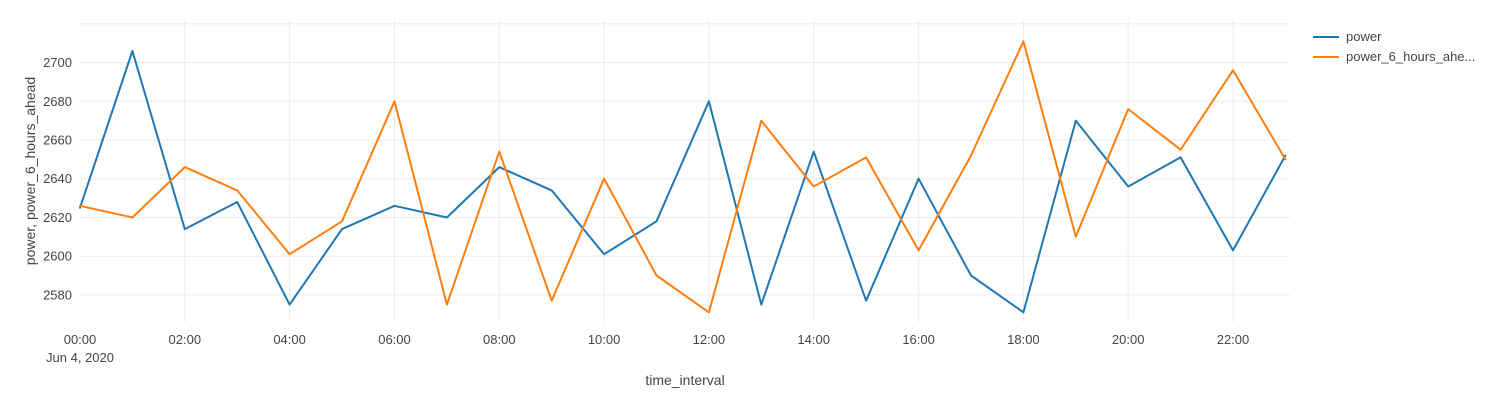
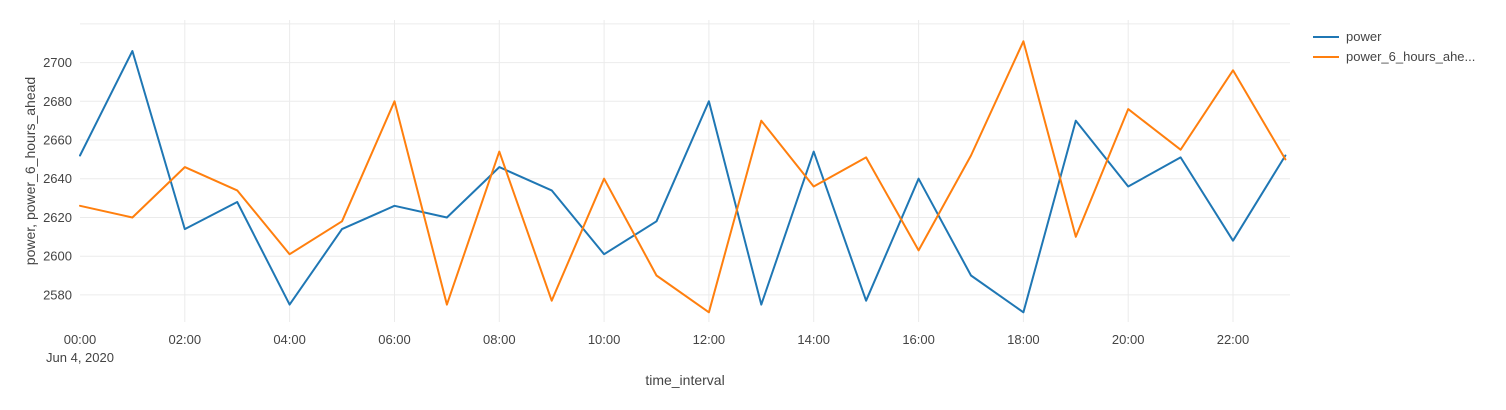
power/00:00: 2625 -> 2652
power/22:00: 2603 -> 2608
